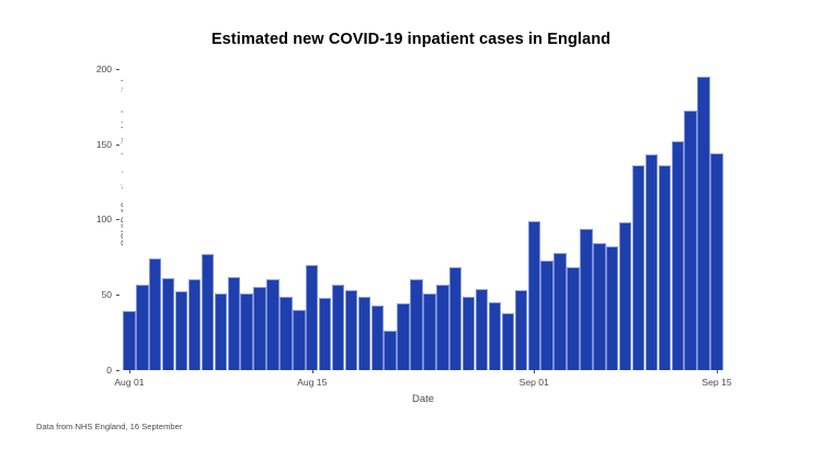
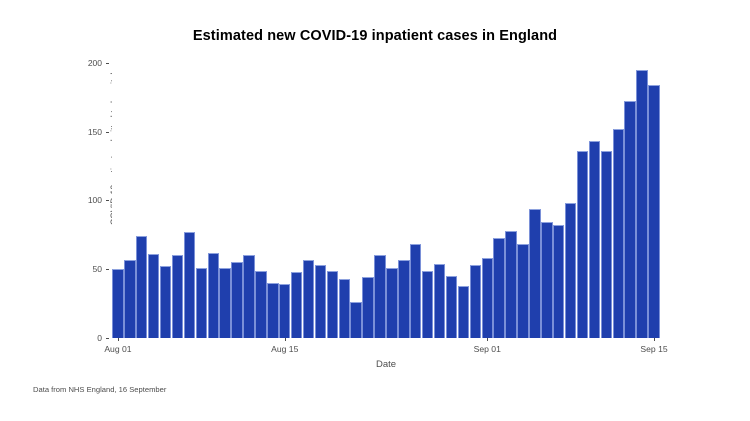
Aug 01: 39 -> 50
Aug 15: 70 -> 39
Sep 01: 99 -> 58
Sep 15: 144 -> 184
